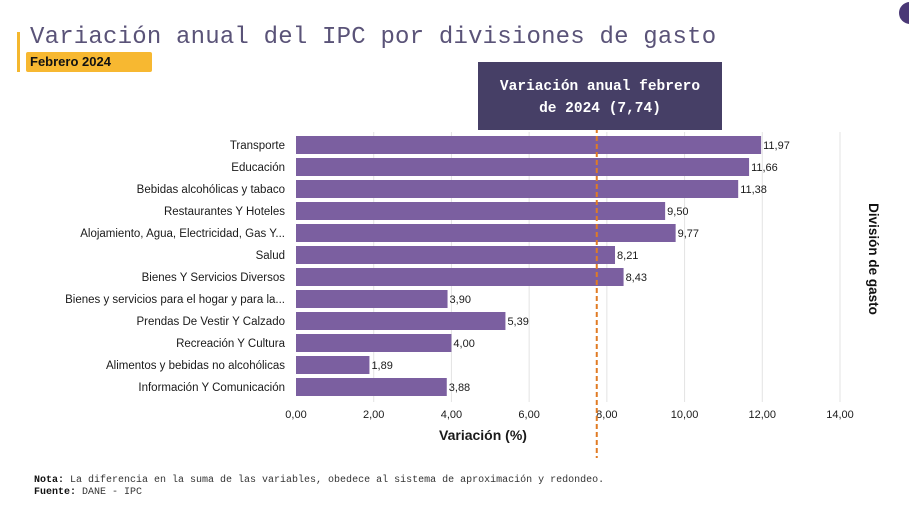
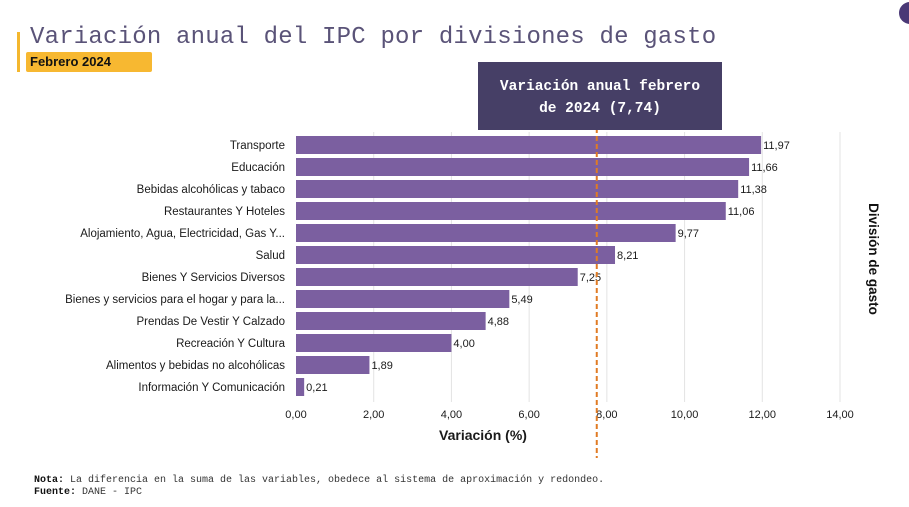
Restaurantes Y Hoteles: 9,50 -> 11,06
Bienes Y Servicios Diversos: 8,43 -> 7,25
Bienes y servicios para el hogar y para la...: 3,90 -> 5,49
Prendas De Vestir Y Calzado: 5,39 -> 4,88
Información Y Comunicación: 3,88 -> 0,21
